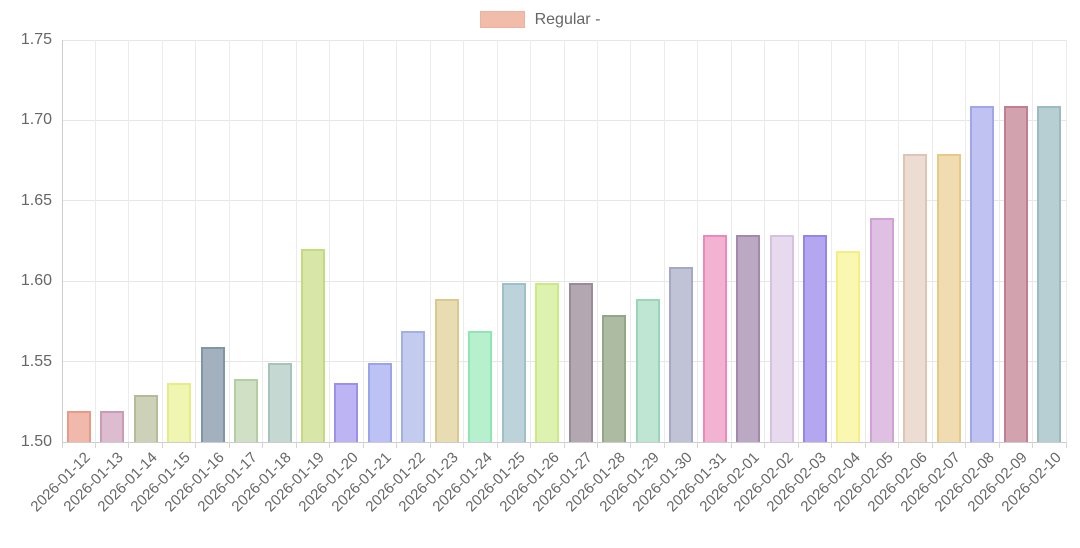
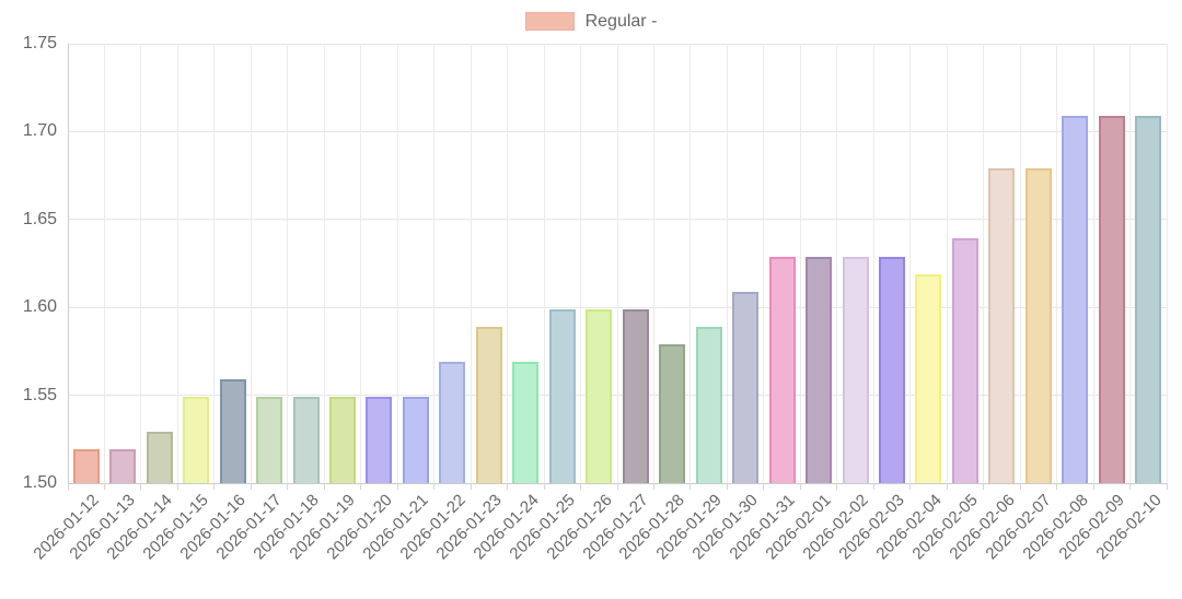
2026-01-15: 1.537 -> 1.549
2026-01-17: 1.539 -> 1.549
2026-01-19: 1.620 -> 1.549
2026-01-20: 1.537 -> 1.549
